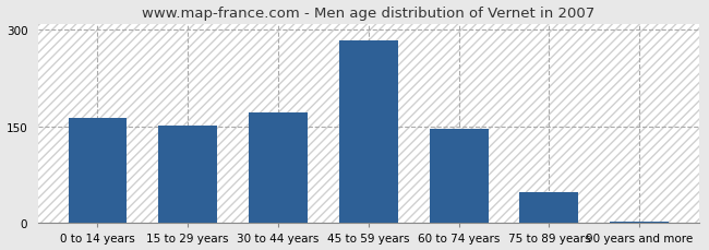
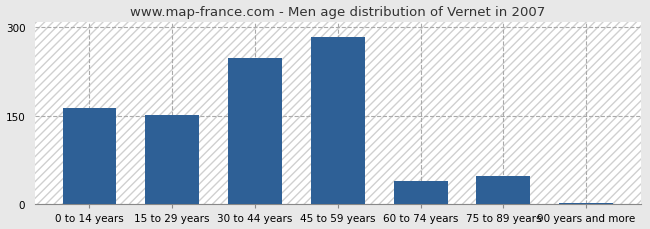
30 to 44 years: 172 -> 248
60 to 74 years: 147 -> 40
